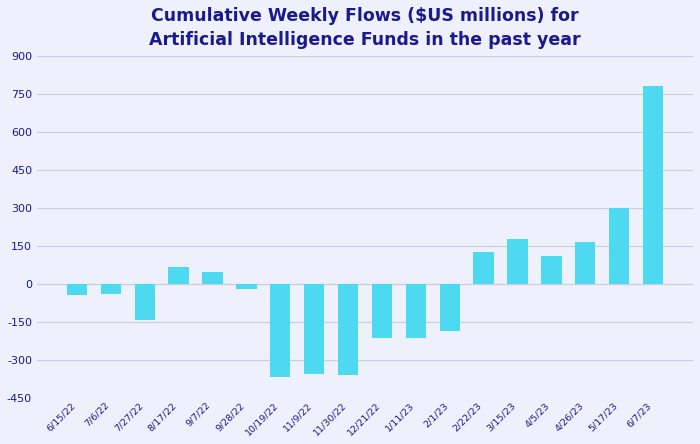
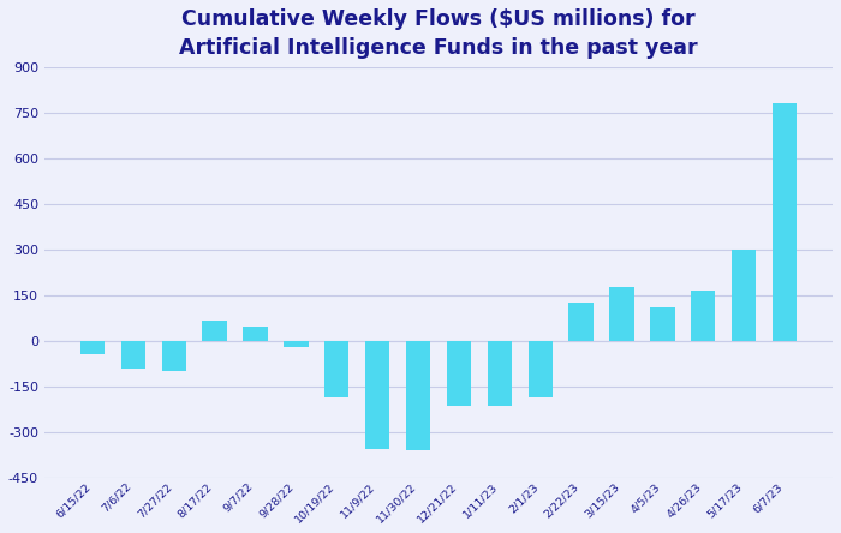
7/6/22: -40 -> -90
7/27/22: -145 -> -100
10/19/22: -370 -> -185
